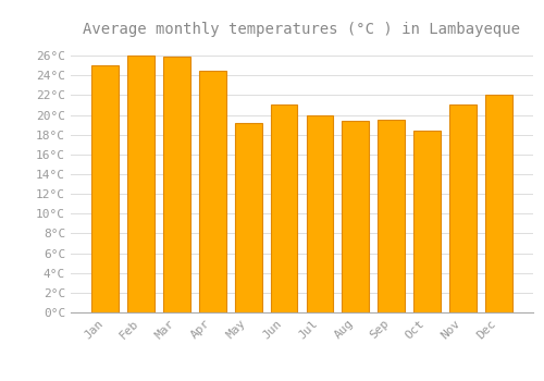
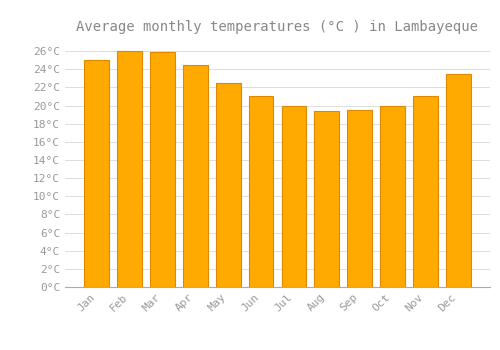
May: 19.2°C -> 22.5°C
Oct: 18.4°C -> 20.0°C
Dec: 22.0°C -> 23.5°C
